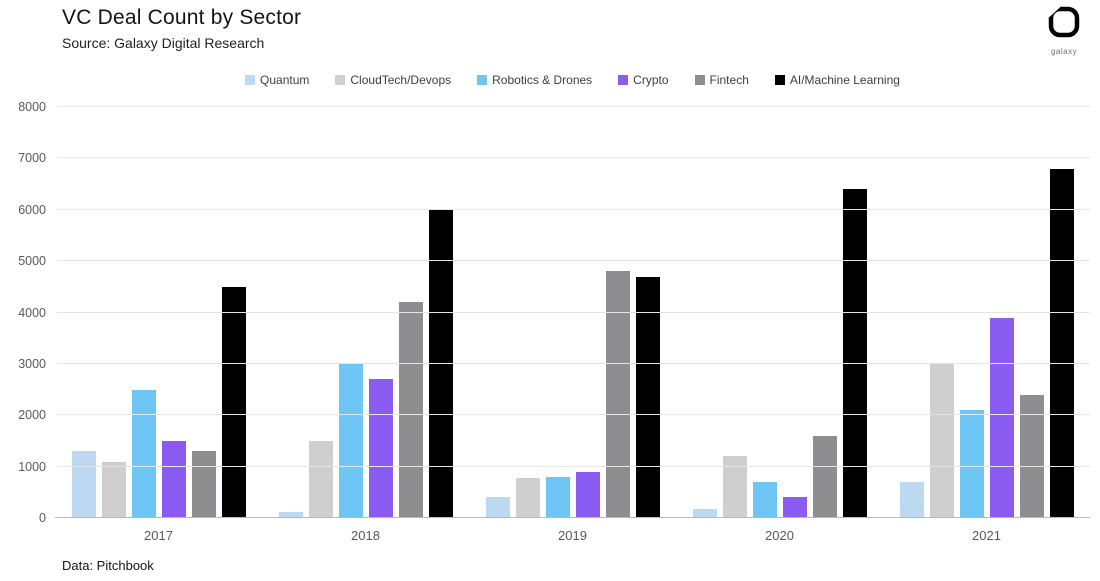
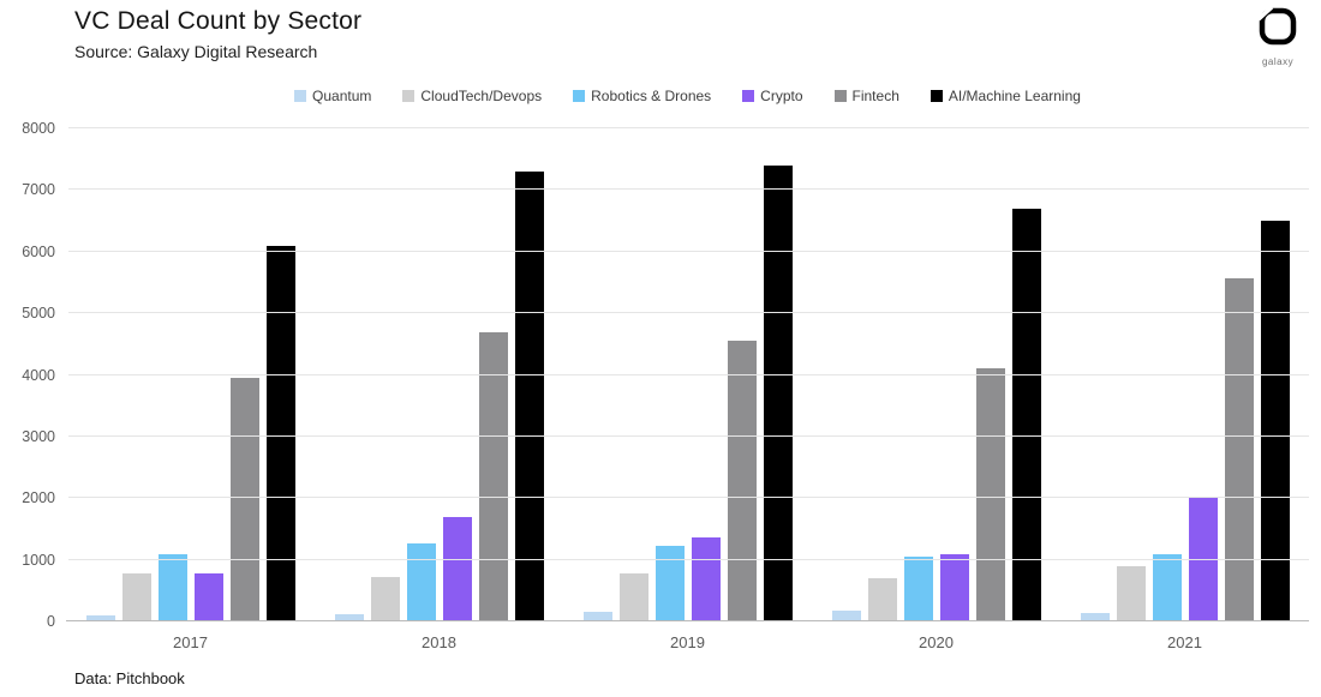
Quantum/2017: 1300 -> 100
CloudTech/Devops/2017: 1100 -> 800
Robotics & Drones/2017: 2500 -> 1100
Crypto/2017: 1500 -> 800
Fintech/2017: 1300 -> 4000
AI/Machine Learning/2017: 4500 -> 6100
CloudTech/Devops/2018: 1500 -> 700
Robotics & Drones/2018: 3000 -> 1300
Crypto/2018: 2700 -> 1700
Fintech/2018: 4200 -> 4700
AI/Machine Learning/2018: 6000 -> 7300
Quantum/2019: 400 -> 200
Robotics & Drones/2019: 800 -> 1200
Crypto/2019: 900 -> 1400
Fintech/2019: 4800 -> 4600
AI/Machine Learning/2019: 4700 -> 7400
CloudTech/Devops/2020: 1200 -> 700
Robotics & Drones/2020: 700 -> 1000
Crypto/2020: 400 -> 1100
Fintech/2020: 1600 -> 4100
AI/Machine Learning/2020: 6400 -> 6700
Quantum/2021: 700 -> 100
CloudTech/Devops/2021: 3000 -> 900
Robotics & Drones/2021: 2100 -> 1100
Crypto/2021: 3900 -> 2000
Fintech/2021: 2400 -> 5600
AI/Machine Learning/2021: 6800 -> 6500
